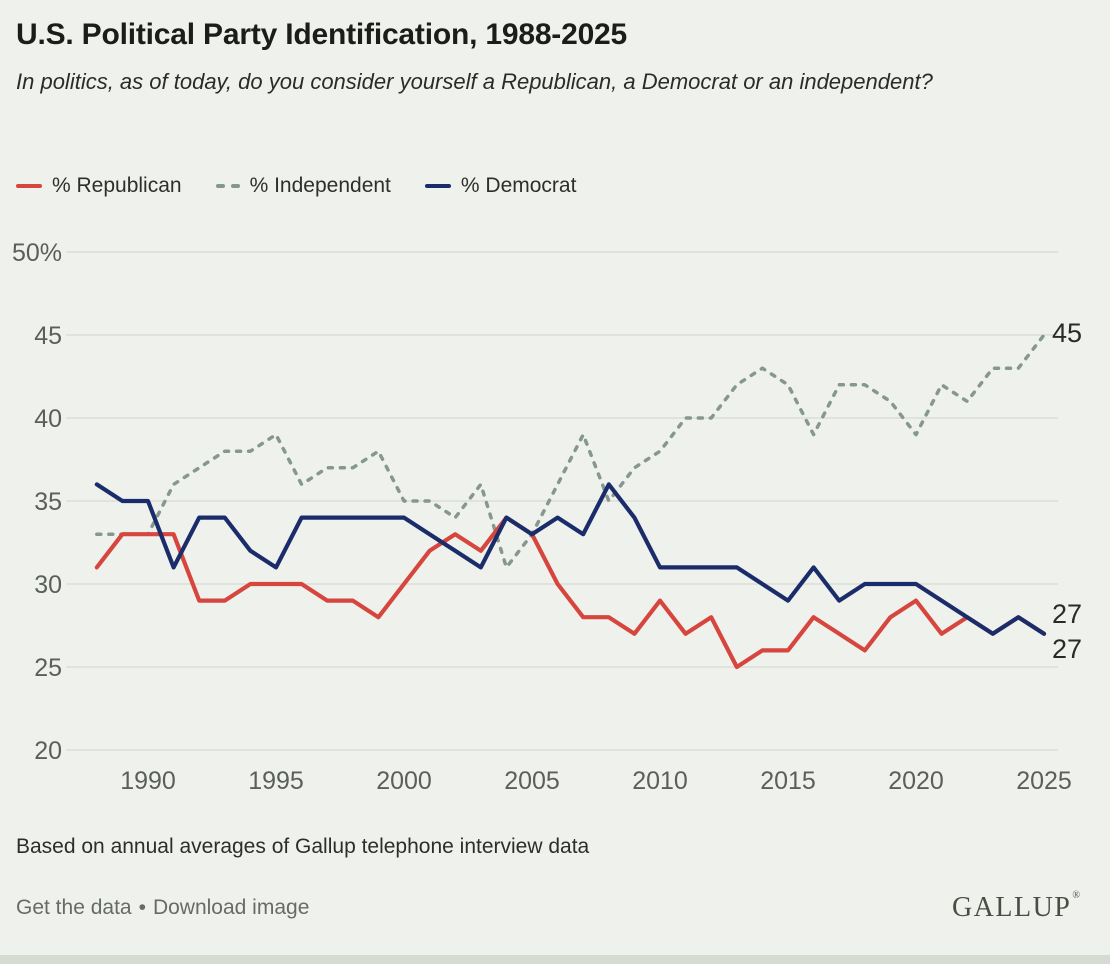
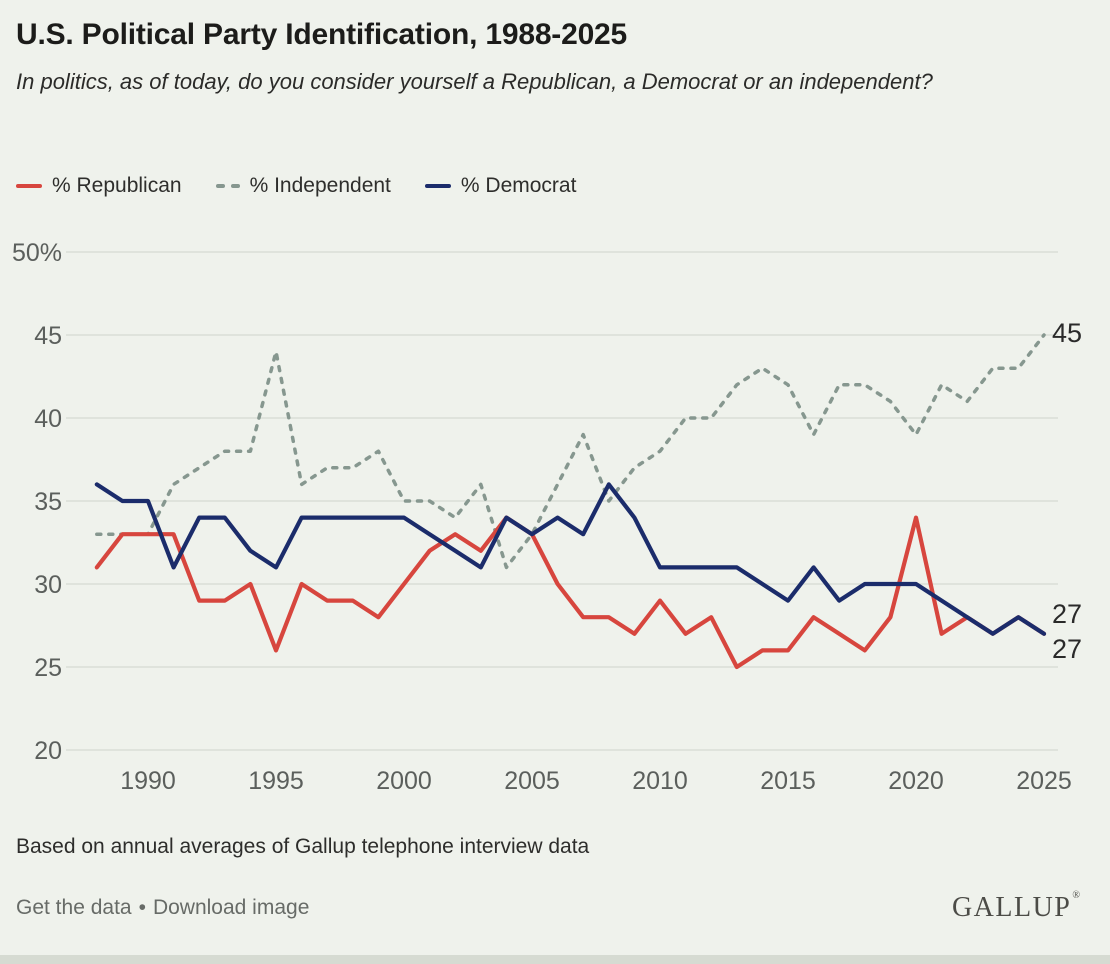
% Independent/1995: 39% -> 44%
% Republican/1995: 30% -> 26%
% Republican/2020: 29% -> 34%
